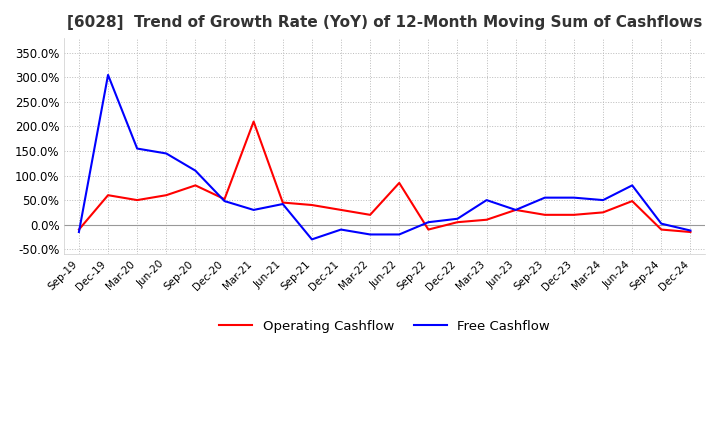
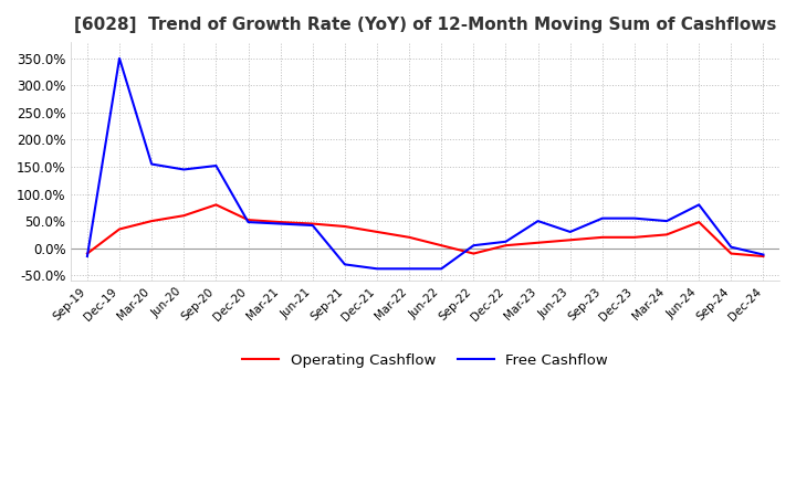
Operating Cashflow/Dec-19: 60% -> 35%
Free Cashflow/Dec-19: 305% -> 350%
Free Cashflow/Sep-20: 110% -> 152%
Operating Cashflow/Mar-21: 210% -> 48%
Free Cashflow/Mar-21: 30% -> 45%
Free Cashflow/Dec-21: -10% -> -38%
Free Cashflow/Mar-22: -20% -> -38%
Operating Cashflow/Jun-22: 85% -> 5%
Free Cashflow/Jun-22: -20% -> -38%
Operating Cashflow/Jun-23: 30% -> 15%
